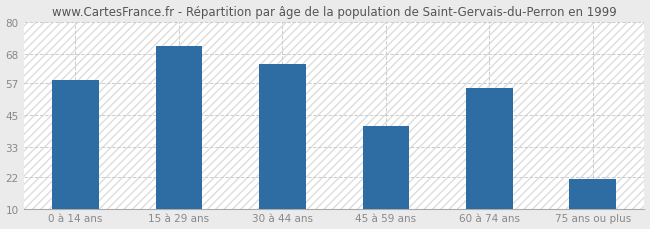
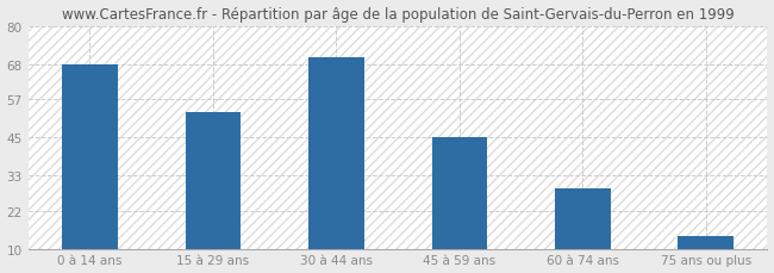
0 à 14 ans: 58 -> 68
15 à 29 ans: 71 -> 53
30 à 44 ans: 64 -> 70
45 à 59 ans: 41 -> 45
60 à 74 ans: 55 -> 29
75 ans ou plus: 21 -> 14
